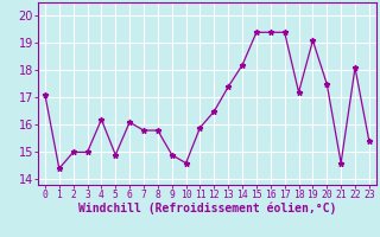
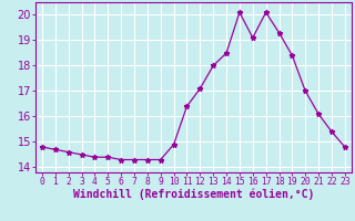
0: 17.1 -> 14.8
1: 14.4 -> 14.7
2: 15.0 -> 14.6
3: 15.0 -> 14.5
4: 16.2 -> 14.4
5: 14.9 -> 14.4
6: 16.1 -> 14.3
7: 15.8 -> 14.3
8: 15.8 -> 14.3
9: 14.9 -> 14.3
10: 14.6 -> 14.9
11: 15.9 -> 16.4
12: 16.5 -> 17.1
13: 17.4 -> 18.0
14: 18.2 -> 18.5
15: 19.4 -> 20.1
16: 19.4 -> 19.1
17: 19.4 -> 20.1
18: 17.2 -> 19.3
19: 19.1 -> 18.4
20: 17.5 -> 17.0
21: 14.6 -> 16.1
22: 18.1 -> 15.4
23: 15.4 -> 14.8
